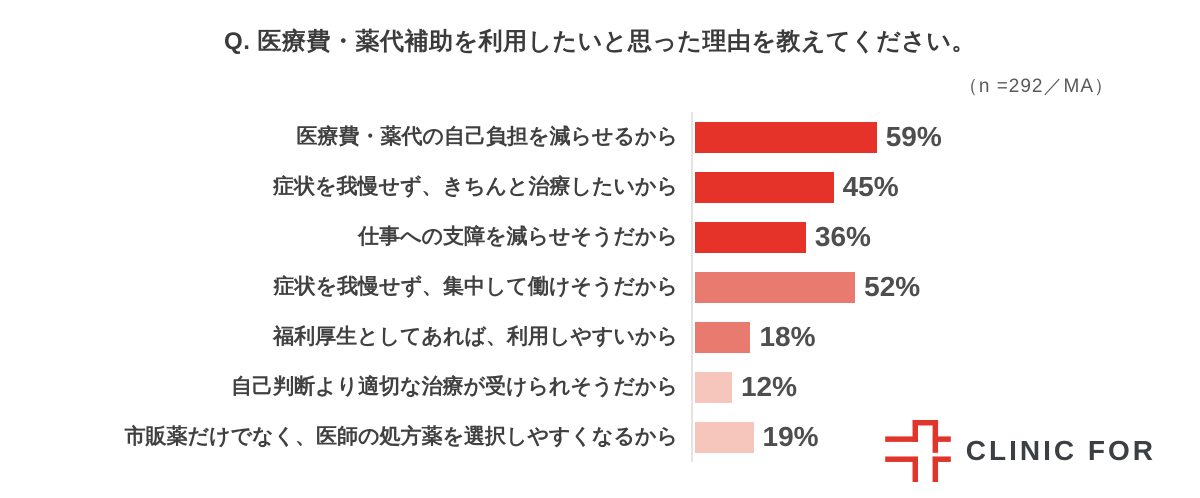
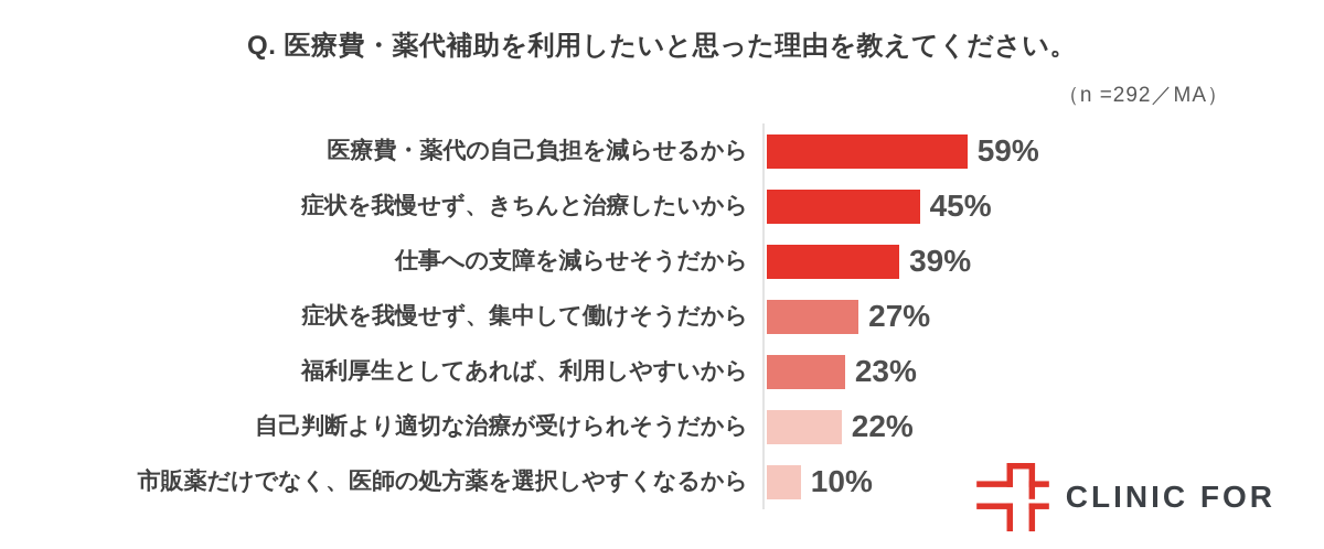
仕事への支障を減らせそうだから: 36% -> 39%
症状を我慢せず、集中して働けそうだから: 52% -> 27%
福利厚生としてあれば、利用しやすいから: 18% -> 23%
自己判断より適切な治療が受けられそうだから: 12% -> 22%
市販薬だけでなく、医師の処方薬を選択しやすくなるから: 19% -> 10%
